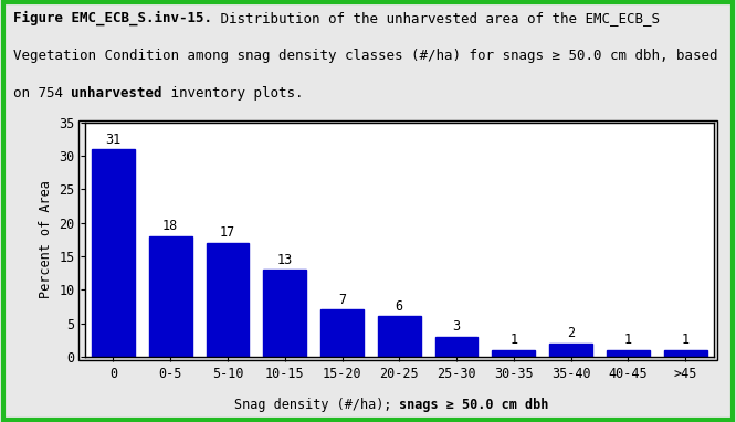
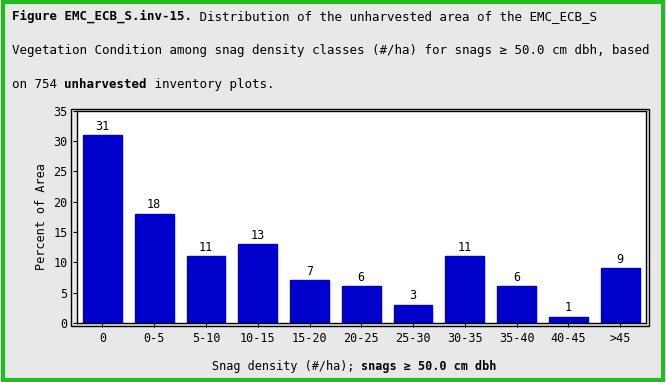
5-10: 17 -> 11
30-35: 1 -> 11
35-40: 2 -> 6
>45: 1 -> 9
